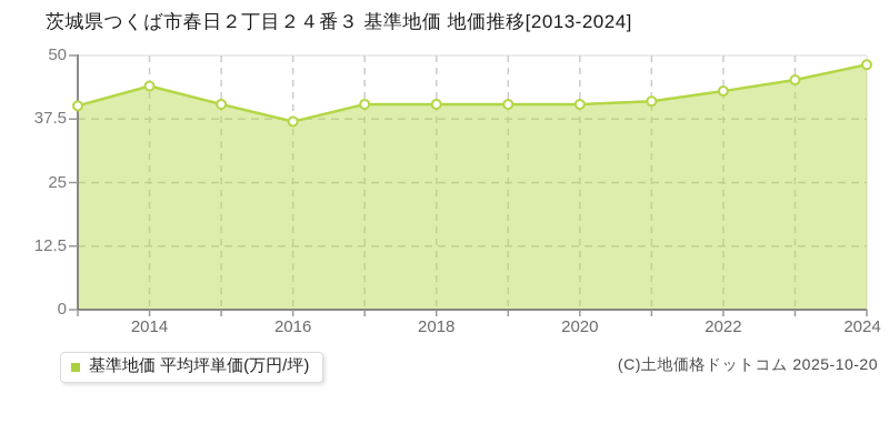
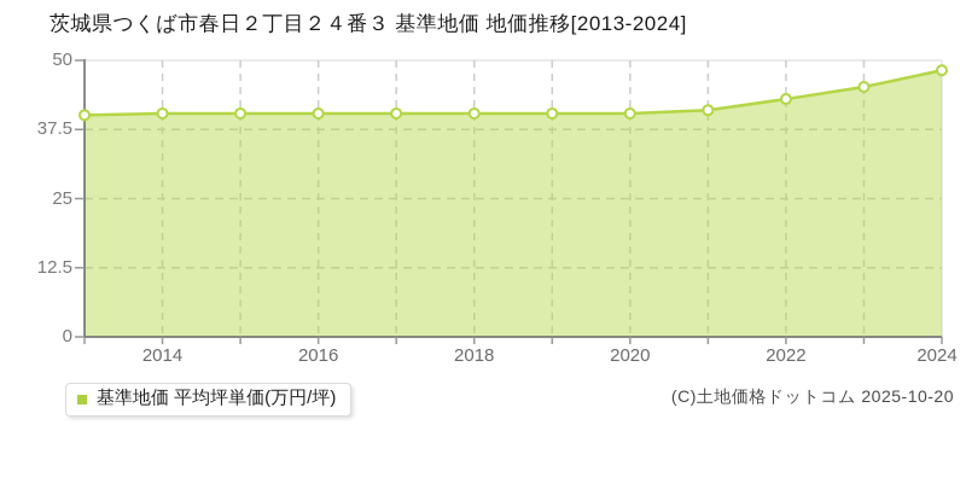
2014: 44 -> 40
2016: 37 -> 40
